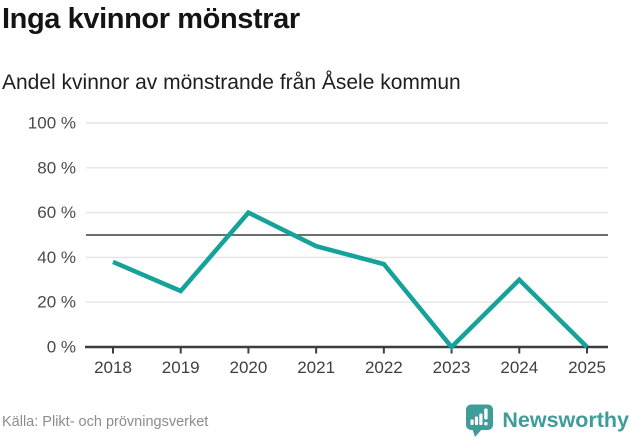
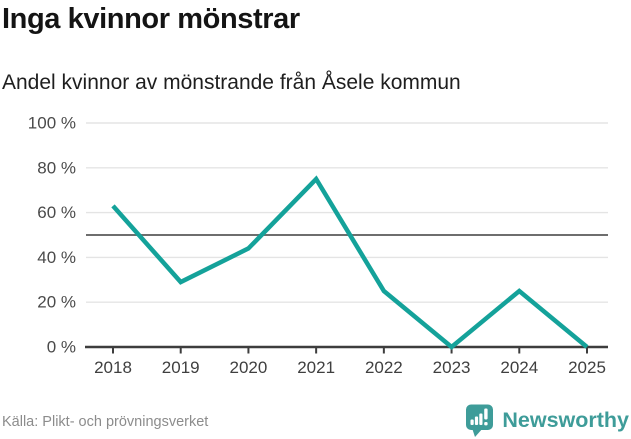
2018: 38% -> 63%
2019: 25% -> 29%
2020: 60% -> 44%
2021: 45% -> 75%
2022: 37% -> 25%
2024: 30% -> 25%
